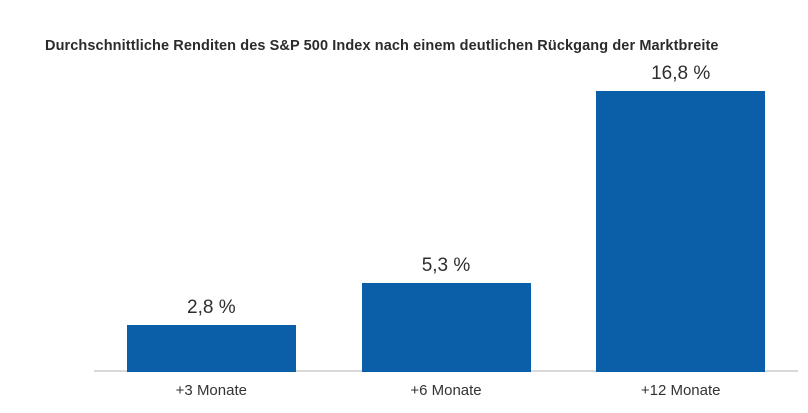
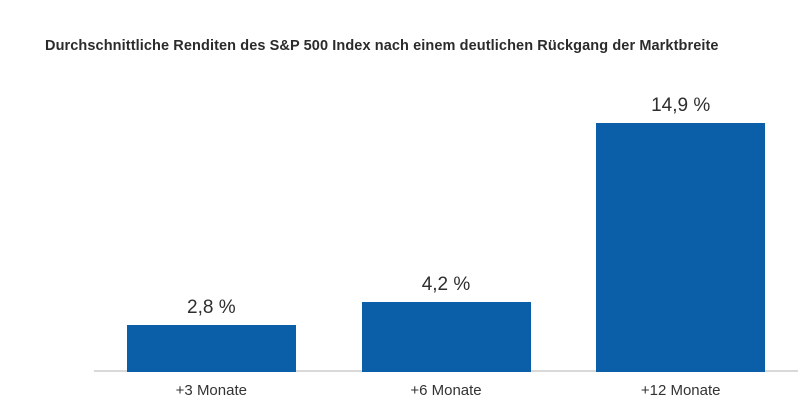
+6 Monate: 5,3 -> 4,2
+12 Monate: 16,8 -> 14,9
